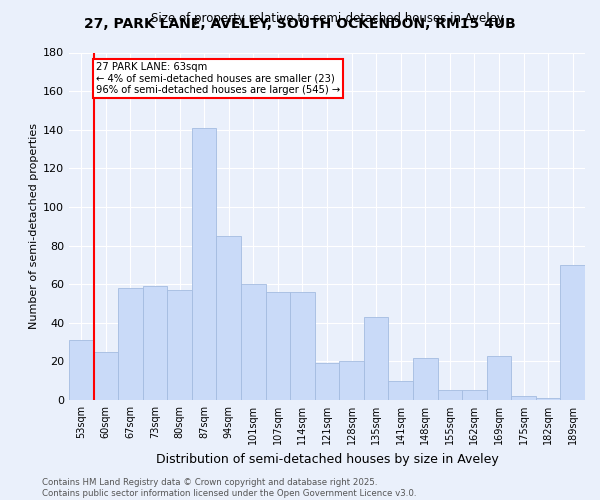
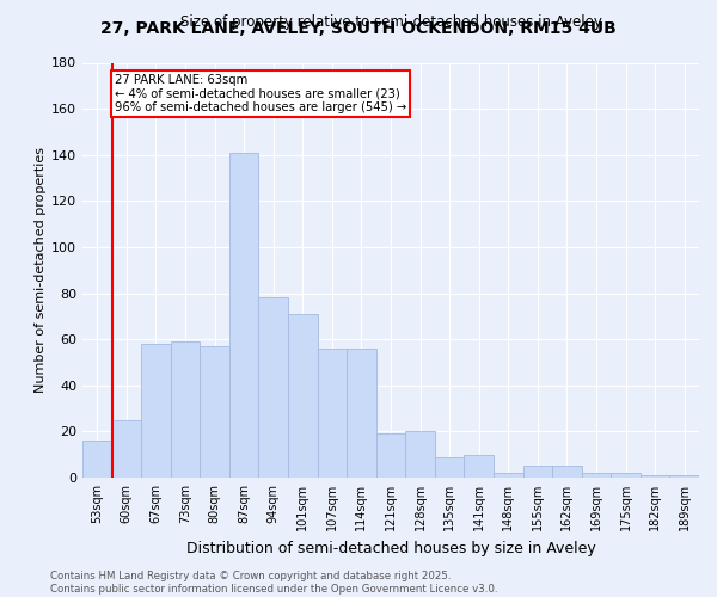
53sqm: 31 -> 16
94sqm: 85 -> 78
101sqm: 60 -> 71
135sqm: 43 -> 9
148sqm: 22 -> 2
169sqm: 23 -> 2
189sqm: 70 -> 1
